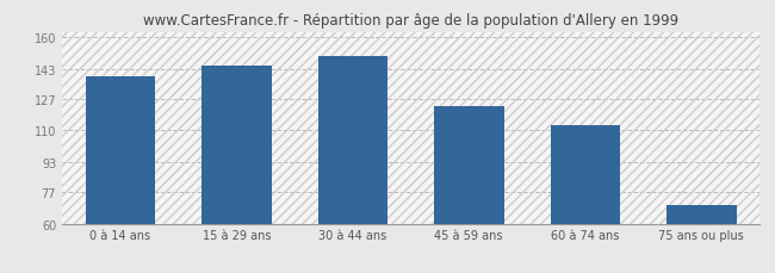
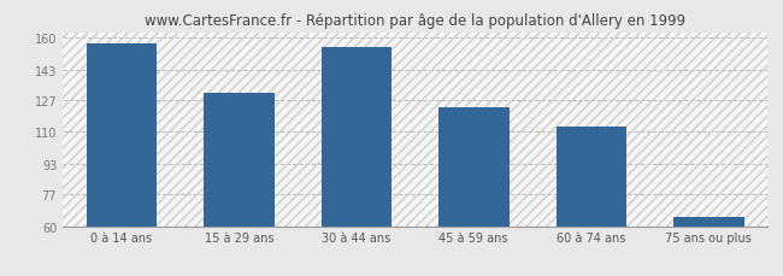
0 à 14 ans: 139 -> 157
15 à 29 ans: 145 -> 131
30 à 44 ans: 150 -> 155
75 ans ou plus: 70 -> 65
